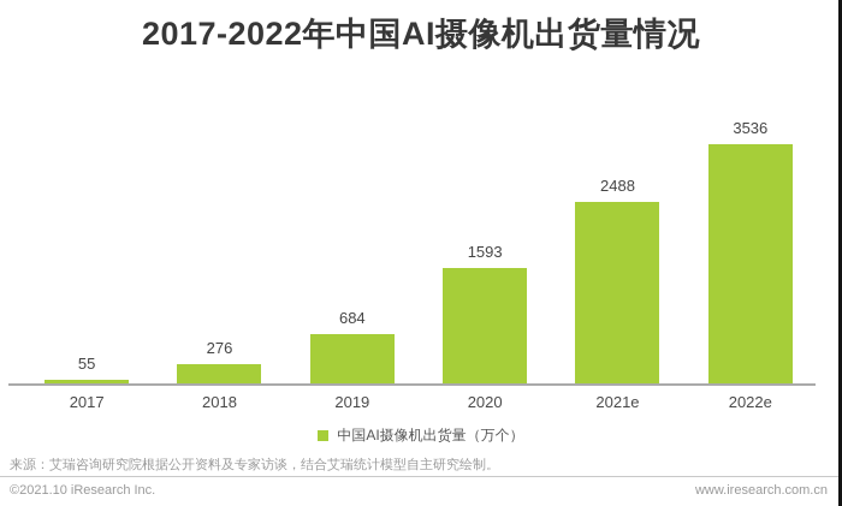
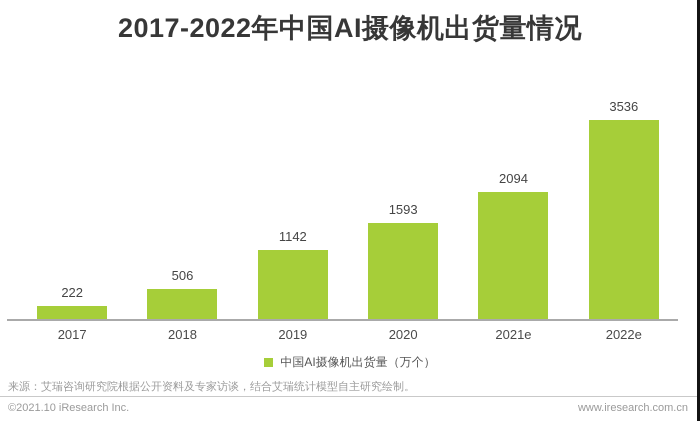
2017: 55 -> 222
2018: 276 -> 506
2019: 684 -> 1142
2021e: 2488 -> 2094
